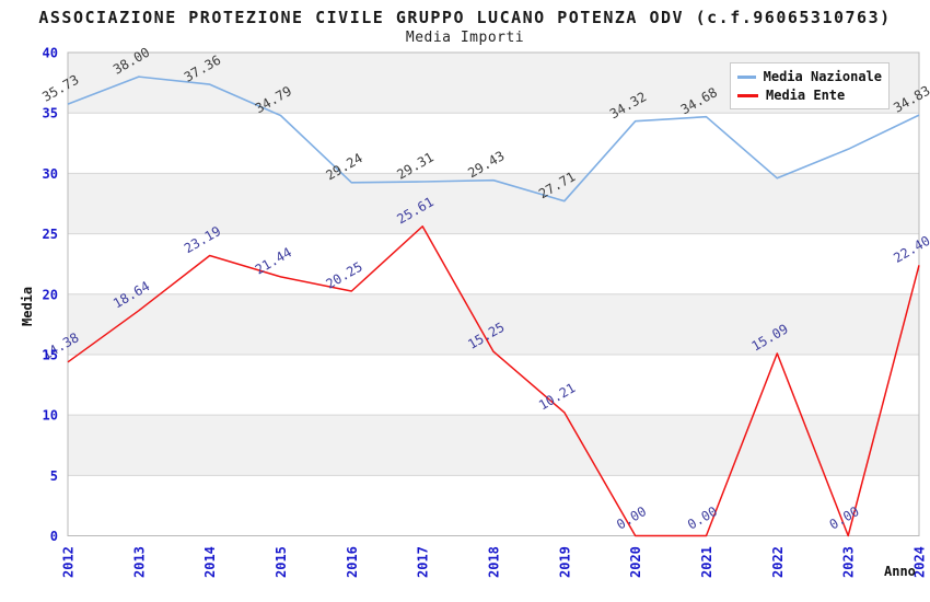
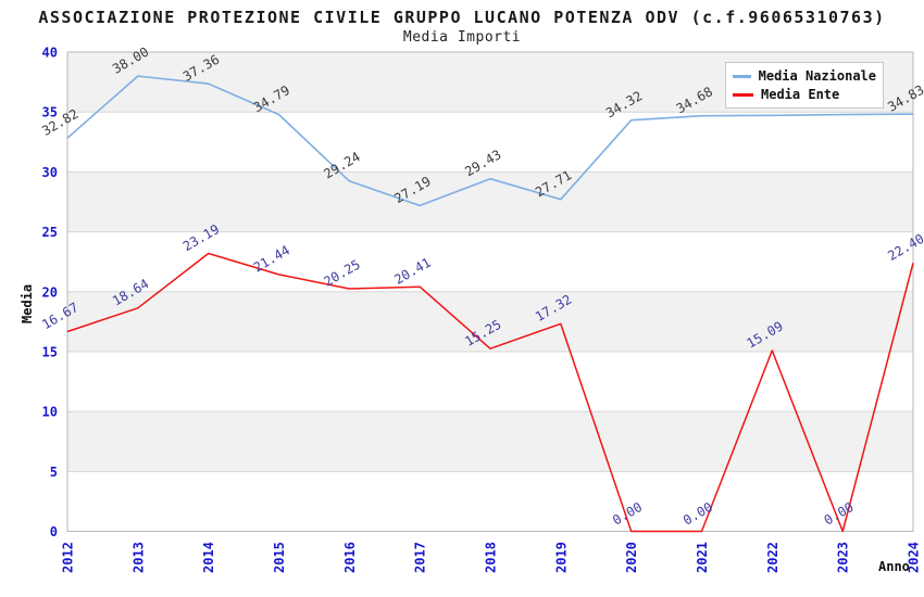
Media Nazionale/2012: 35.73 -> 32.82
Media Ente/2012: 14.38 -> 16.67
Media Nazionale/2017: 29.31 -> 27.19
Media Ente/2017: 25.61 -> 20.41
Media Ente/2019: 10.21 -> 17.32
Media Nazionale/2022: 29.6 -> 34.7
Media Nazionale/2023: 32.0 -> 34.8
